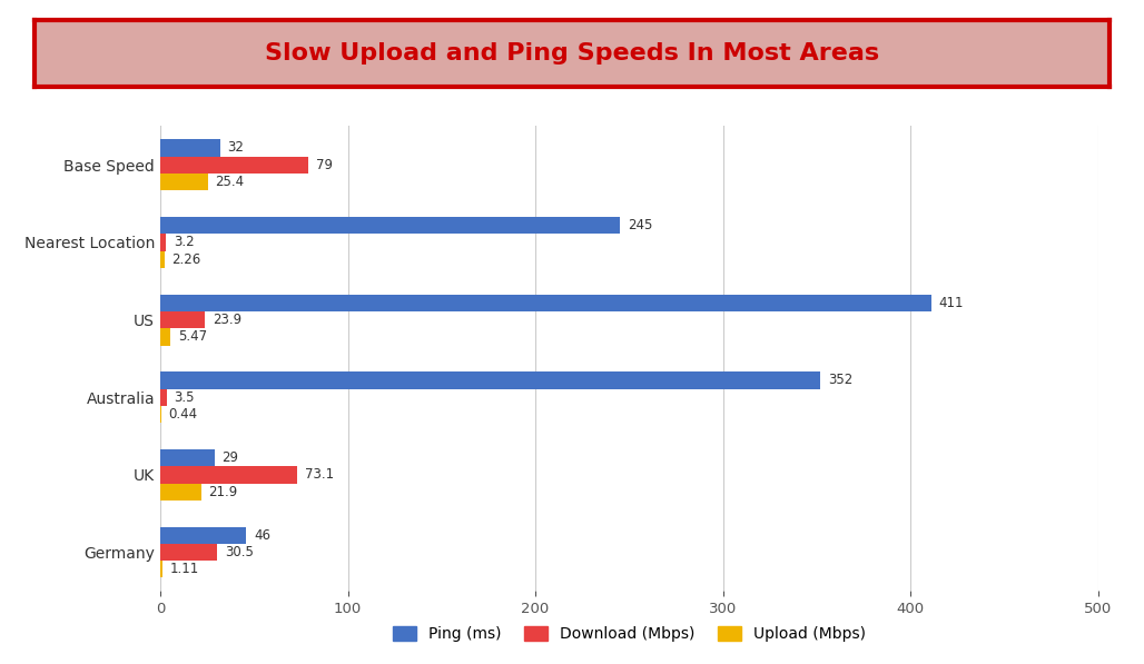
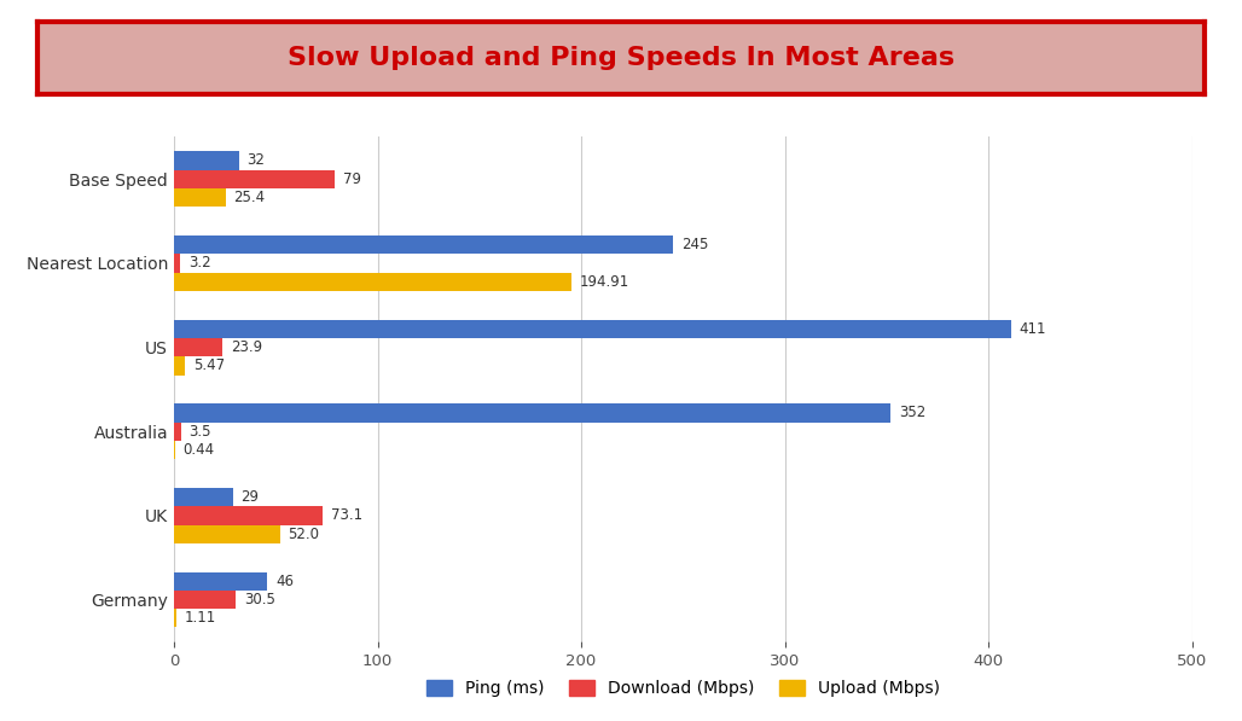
Upload (Mbps)/Nearest Location: 2.26 -> 194.91
Upload (Mbps)/UK: 21.9 -> 52.0
